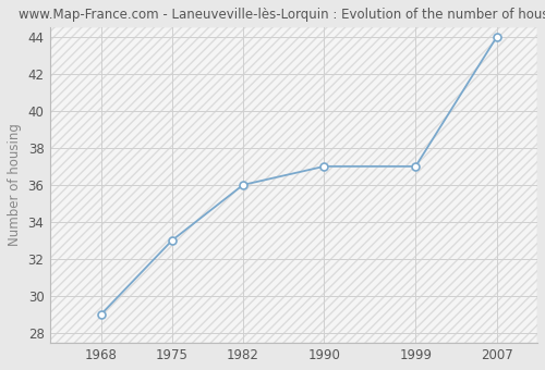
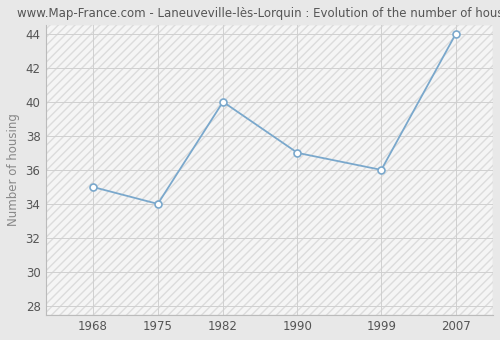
1968: 29 -> 35
1975: 33 -> 34
1982: 36 -> 40
1999: 37 -> 36
